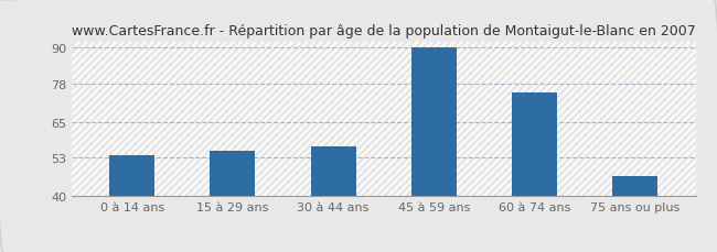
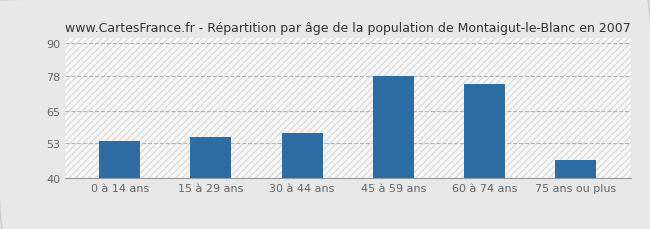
45 à 59 ans: 90.0 -> 78.0
